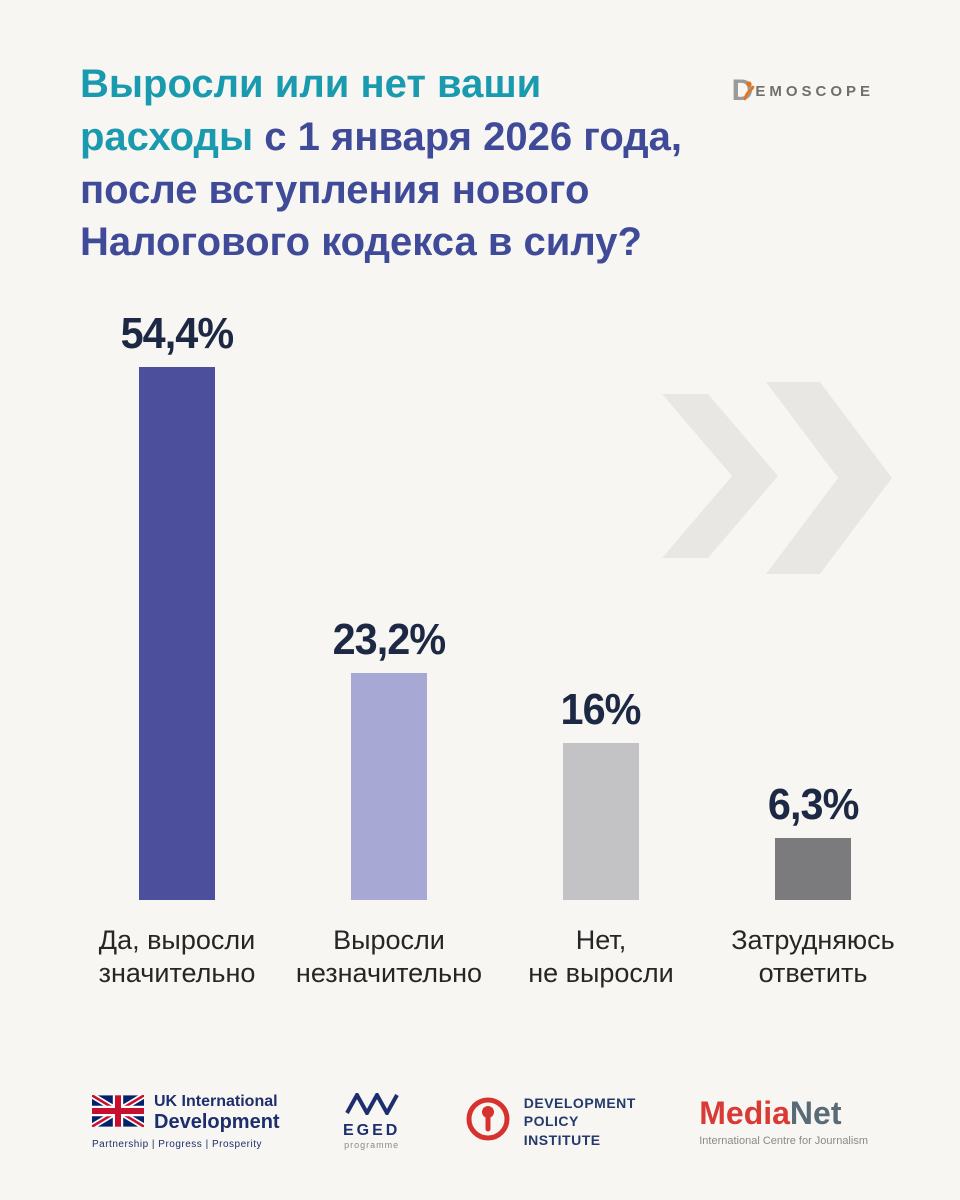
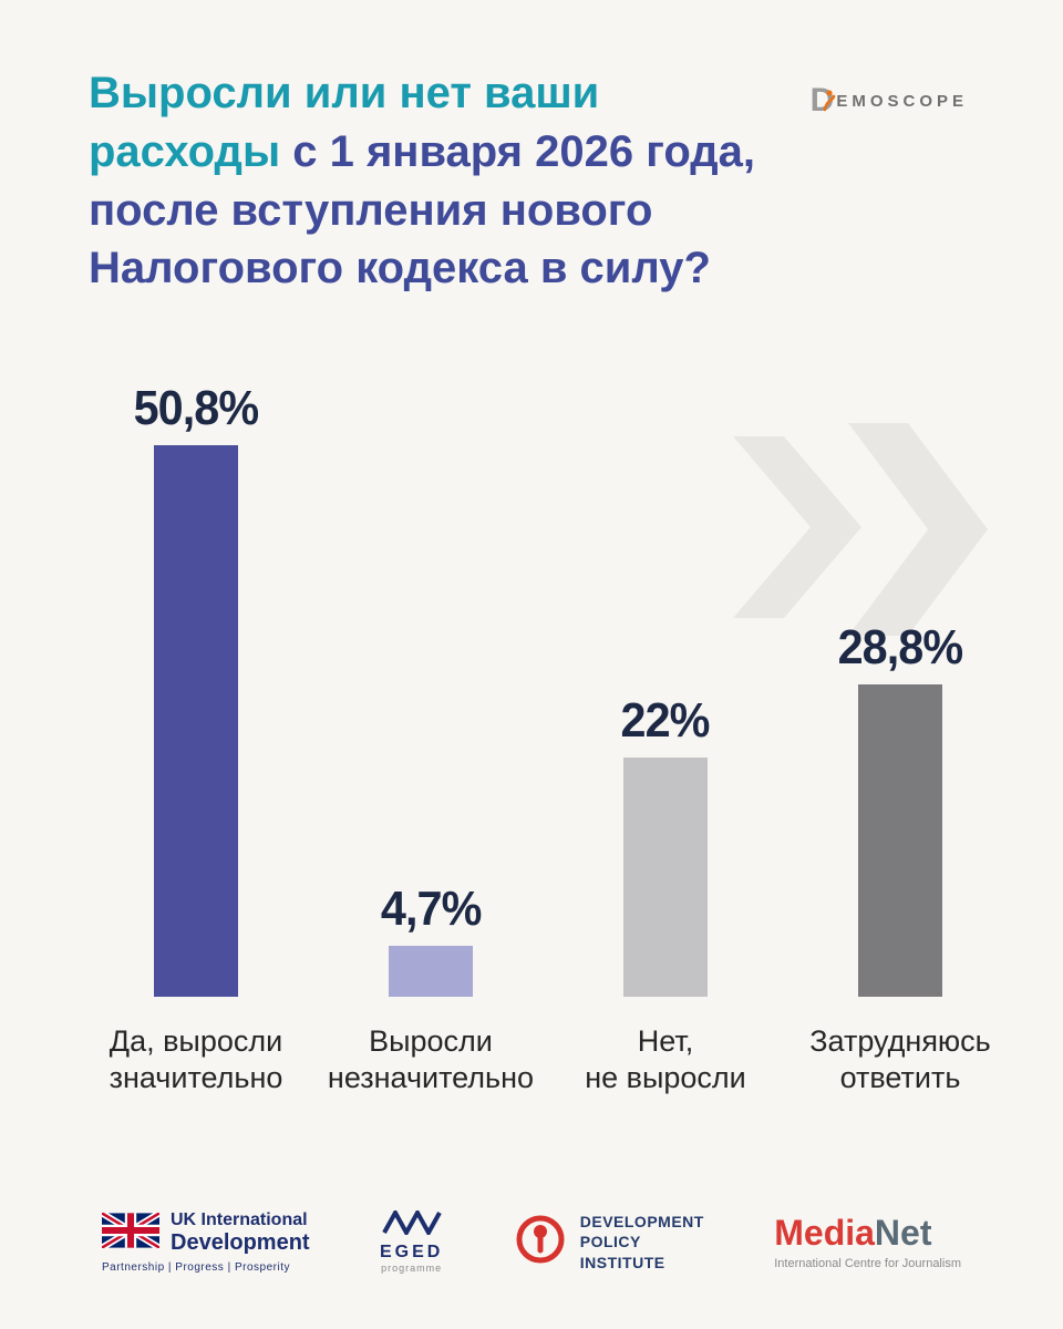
Да, выросли значительно: 54,4% -> 50,8%
Выросли незначительно: 23,2% -> 4,7%
Нет, не выросли: 16% -> 22%
Затрудняюсь ответить: 6,3% -> 28,8%
